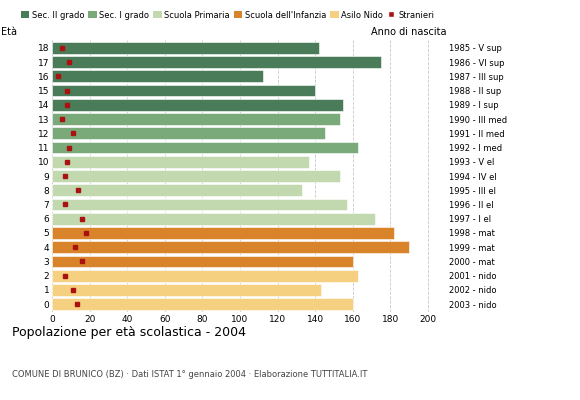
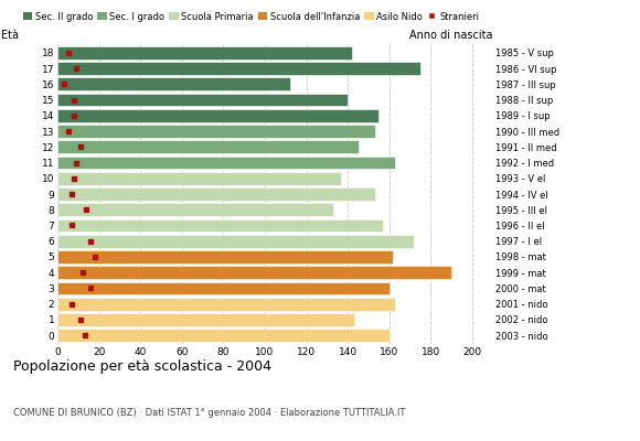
5: 182 -> 162
